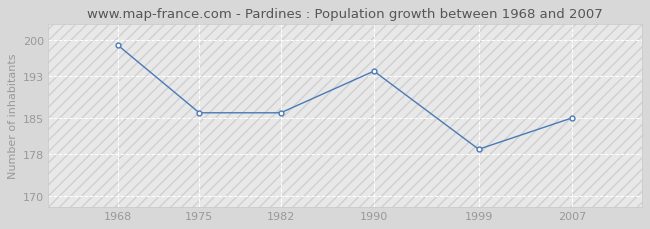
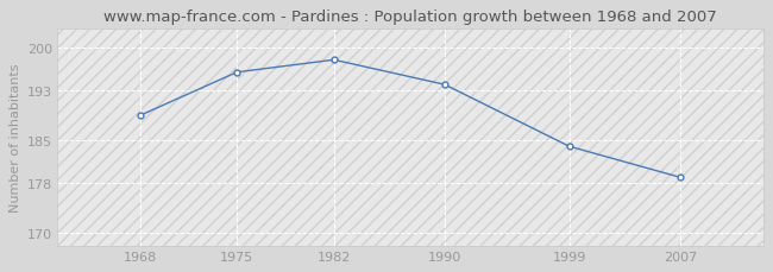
1968: 199 -> 189
1975: 186 -> 196
1982: 186 -> 198
1999: 179 -> 184
2007: 185 -> 179
